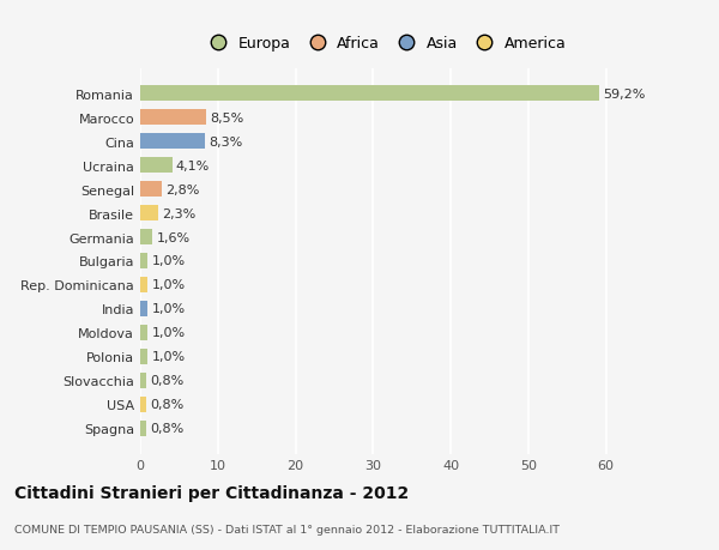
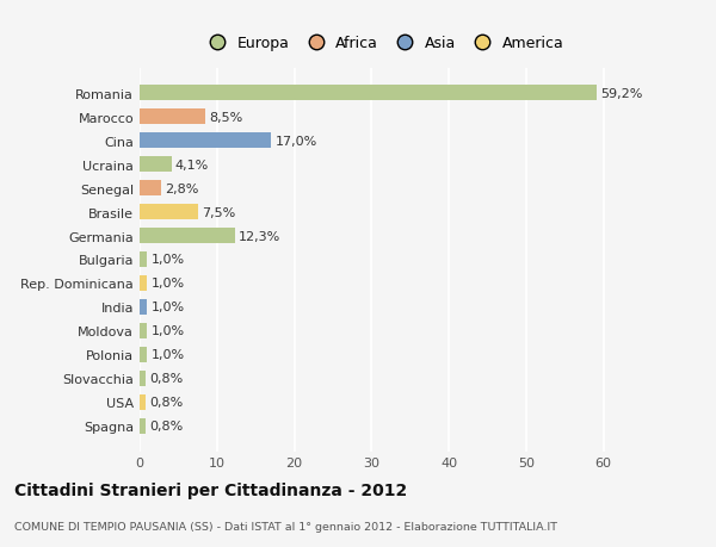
Cina: 8,3% -> 17,0%
Brasile: 2,3% -> 7,5%
Germania: 1,6% -> 12,3%
